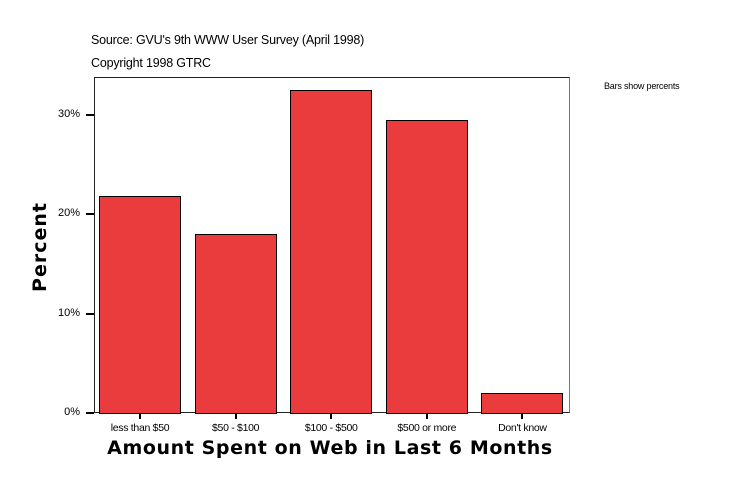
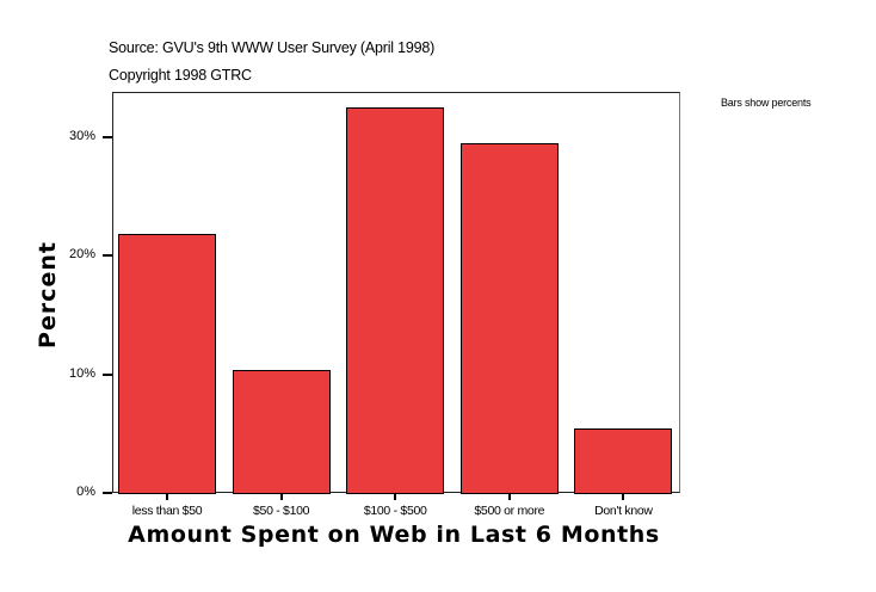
$50 - $100: 18% -> 10%
Don't know: 2% -> 5%
